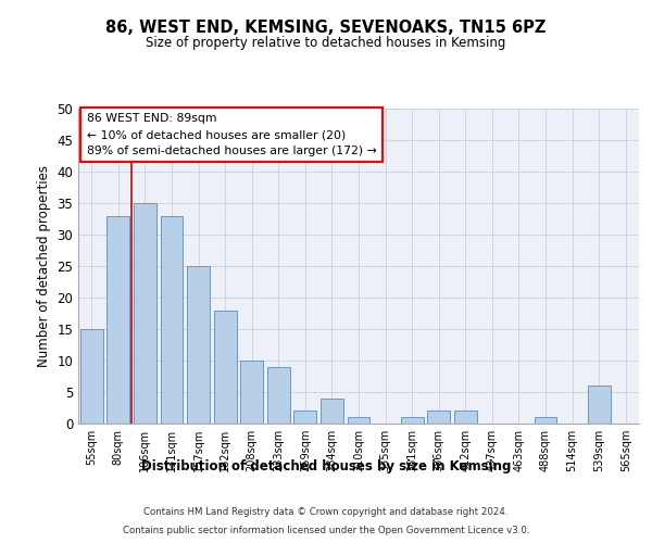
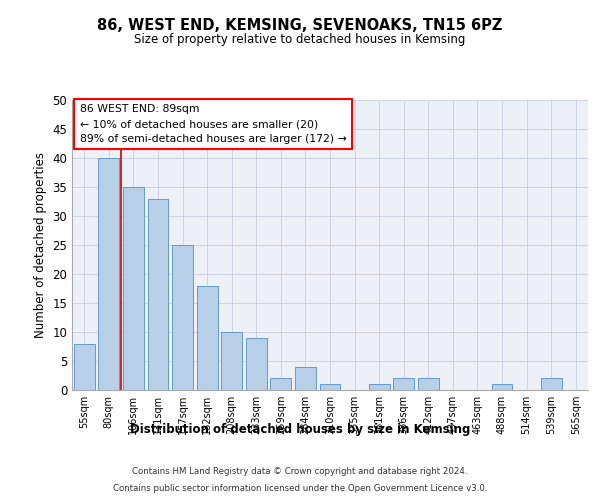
55sqm: 15 -> 8
80sqm: 33 -> 40
539sqm: 6 -> 2
